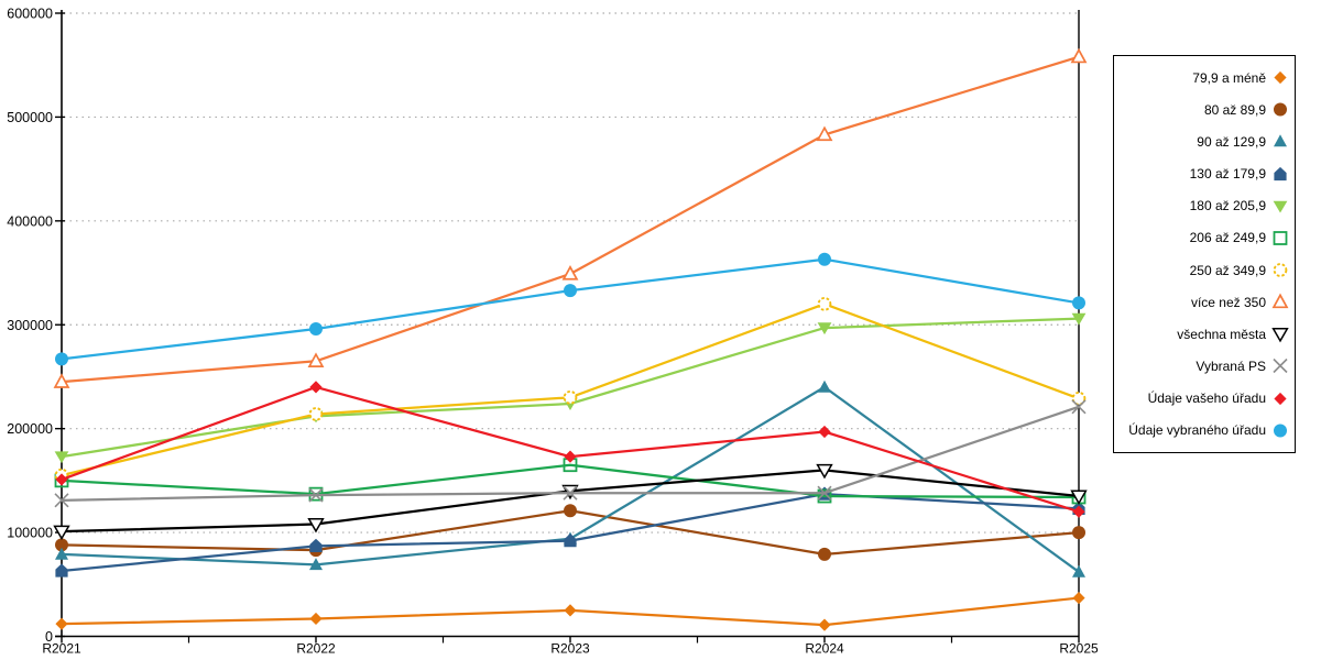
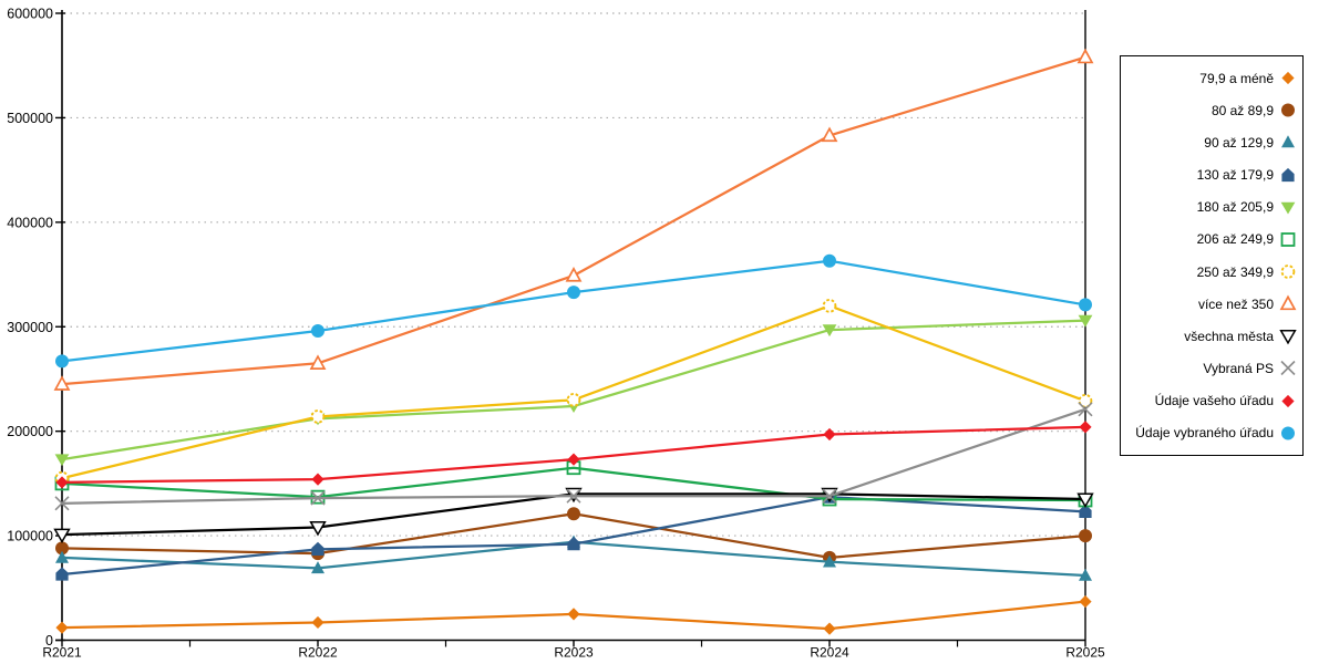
Údaje vašeho úřadu/R2022: 240000 -> 150000
90 až 129,9/R2024: 240000 -> 80000
všechna města/R2024: 160000 -> 140000
Údaje vašeho úřadu/R2025: 120000 -> 200000
